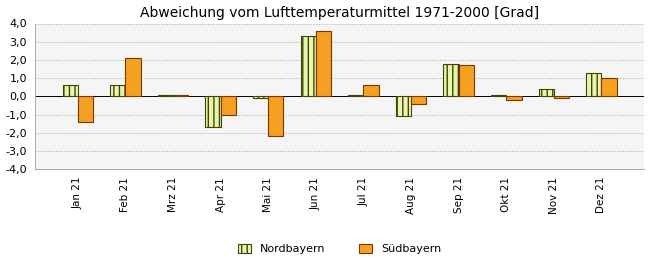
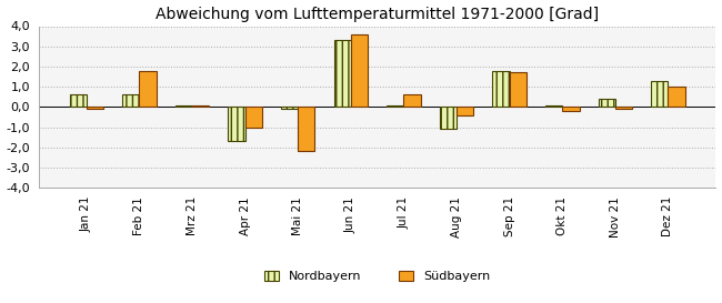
Südbayern/Jan 21: -1,4 -> -0,1
Südbayern/Feb 21: 2,1 -> 1,8
